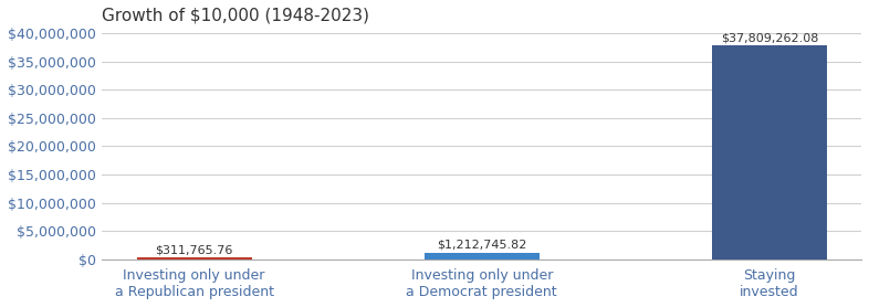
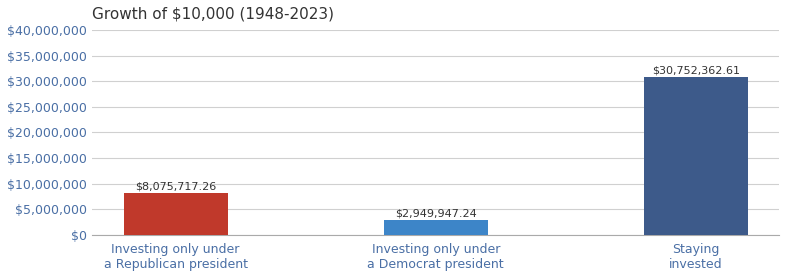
Investing only under a Republican president: $311,765.76 -> $8,075,717.26
Investing only under a Democrat president: $1,212,745.82 -> $2,949,947.24
Staying invested: $37,809,262.08 -> $30,752,362.61
